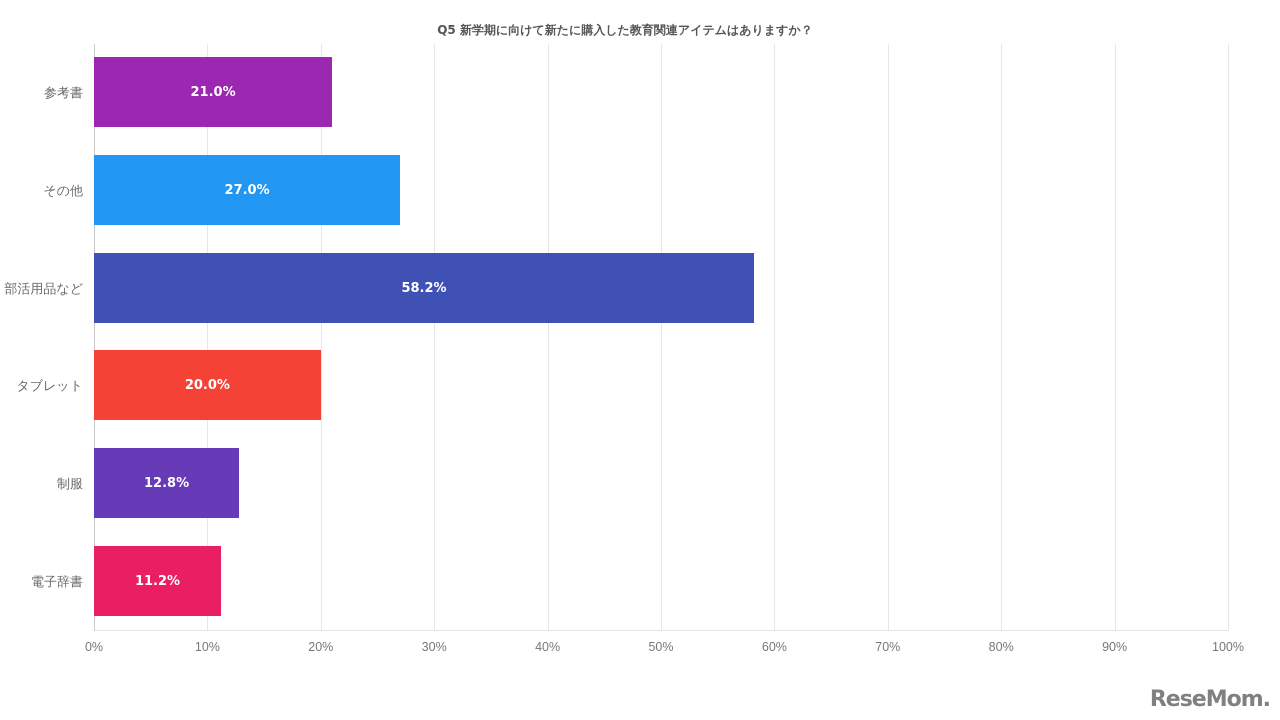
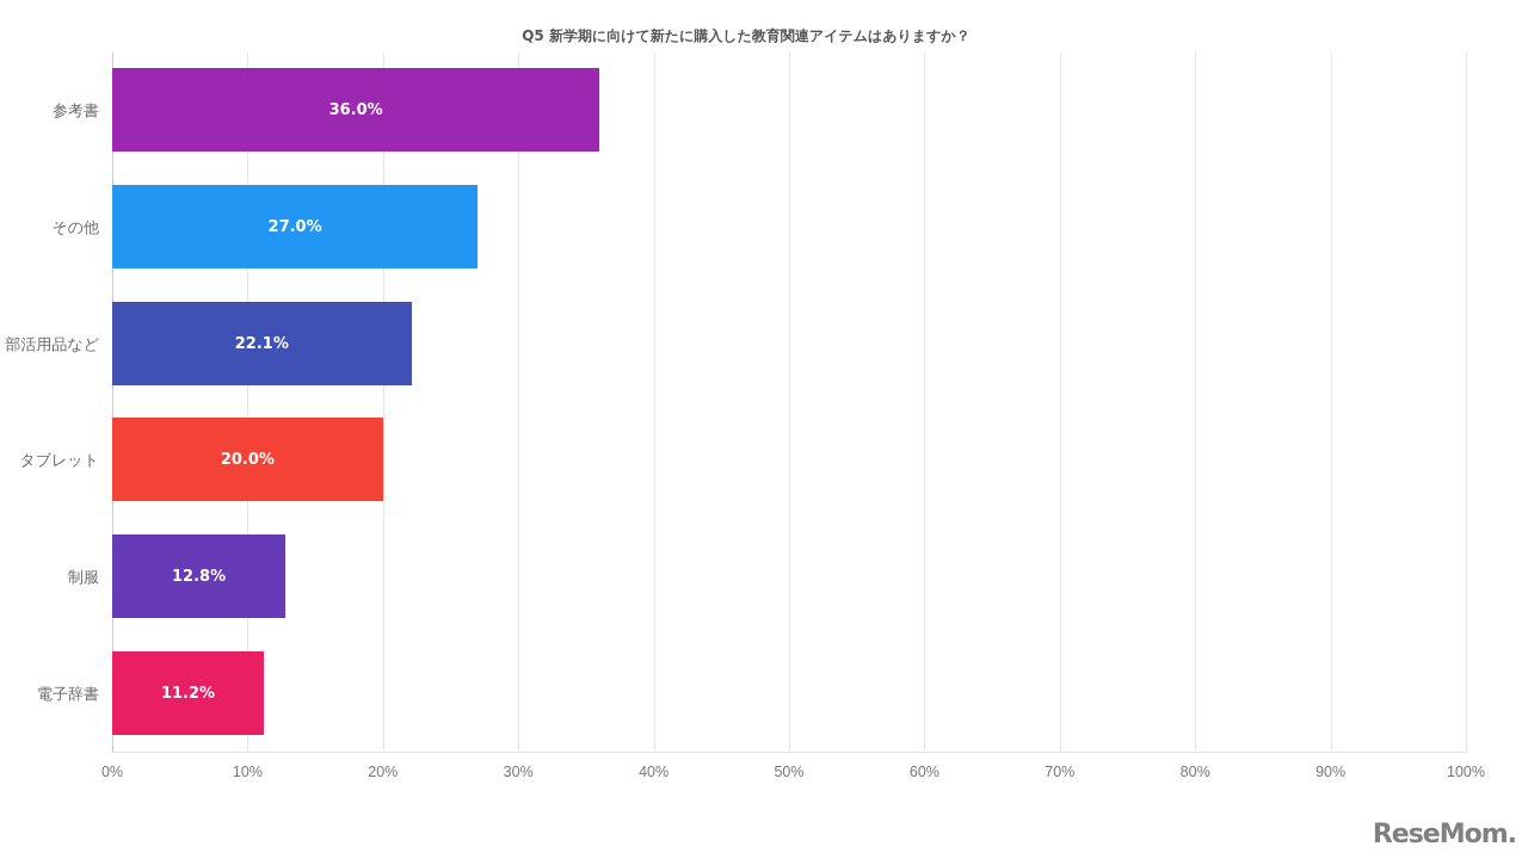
参考書: 21.0% -> 36.0%
部活用品など: 58.2% -> 22.1%
